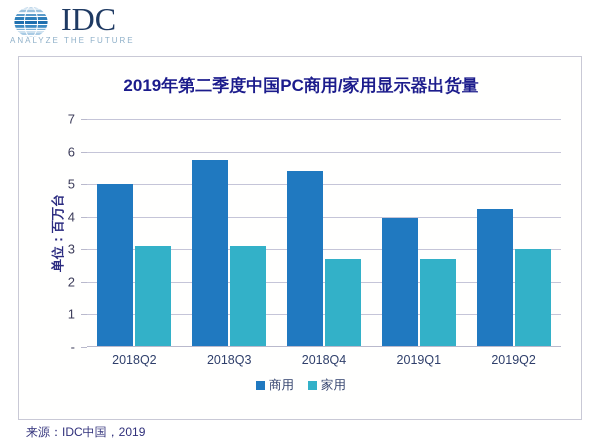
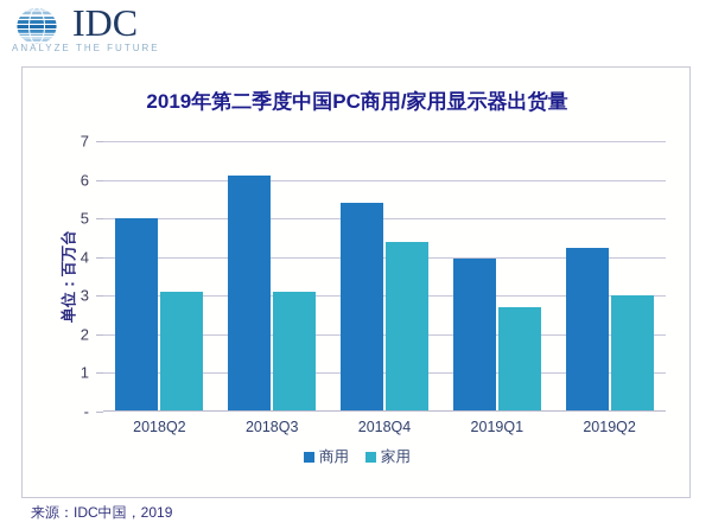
商用/2018Q3: 5.8 -> 6.1
家用/2018Q4: 2.7 -> 4.4
